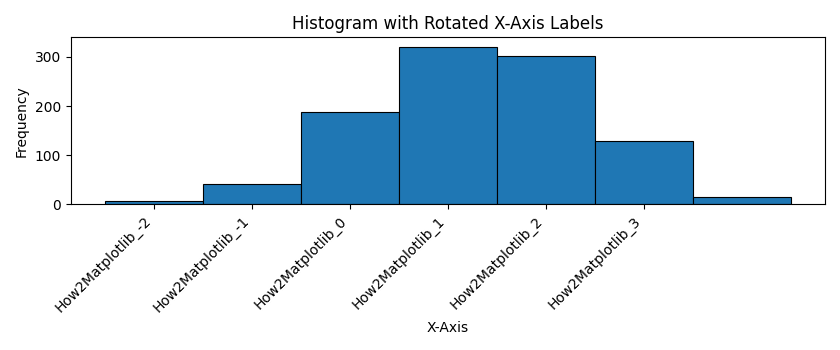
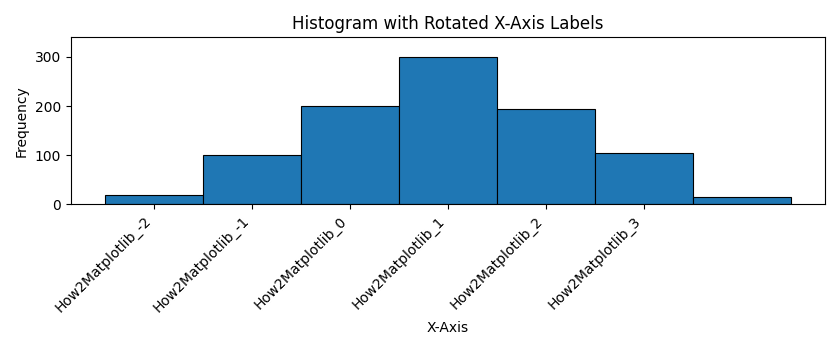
How2Matplotlib_-2: 6 -> 20
How2Matplotlib_-1: 42 -> 100
How2Matplotlib_0: 187 -> 200
How2Matplotlib_1: 320 -> 300
How2Matplotlib_2: 301 -> 195
How2Matplotlib_3: 128 -> 105
